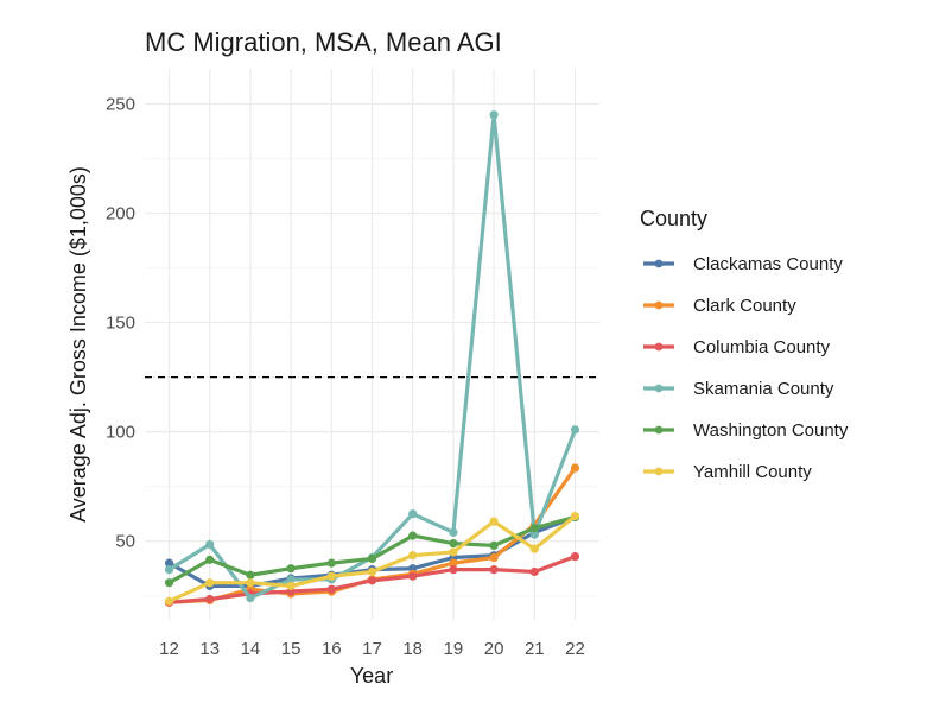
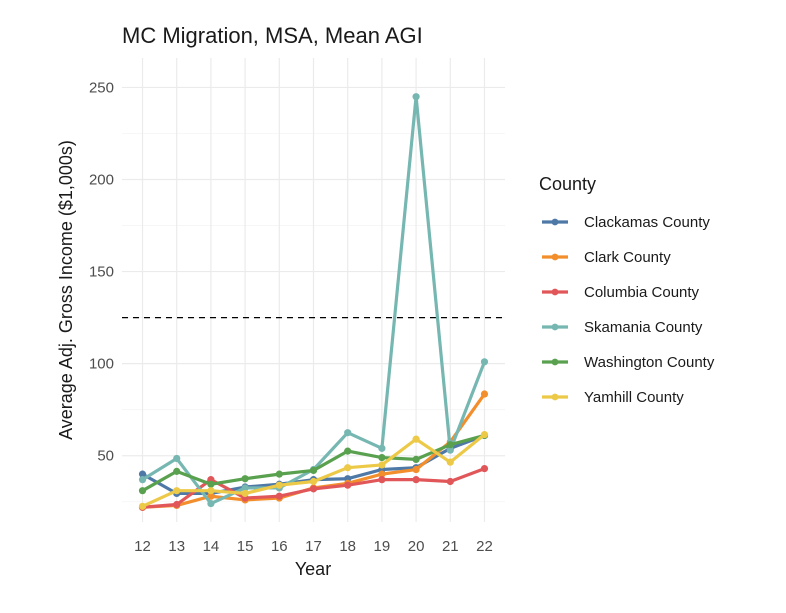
Columbia County/14: 26 -> 37
